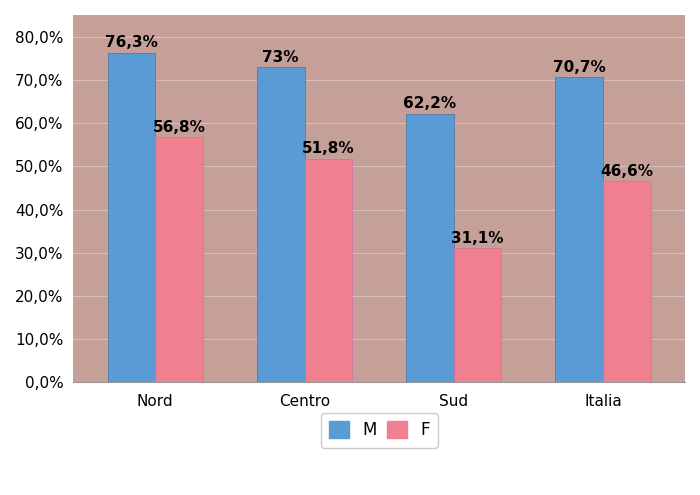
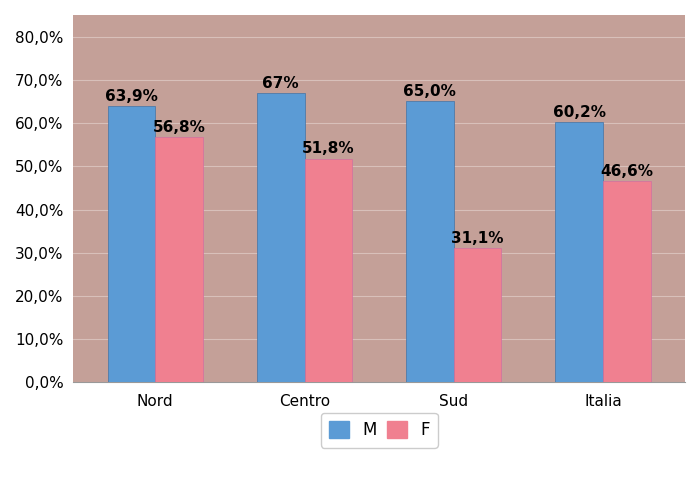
M/Nord: 76,3% -> 63,9%
M/Centro: 73% -> 67%
M/Sud: 62,2% -> 65,0%
M/Italia: 70,7% -> 60,2%
